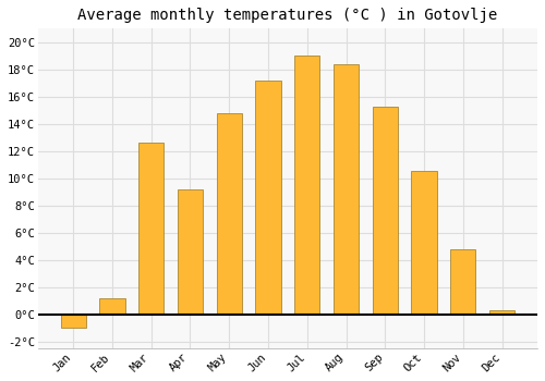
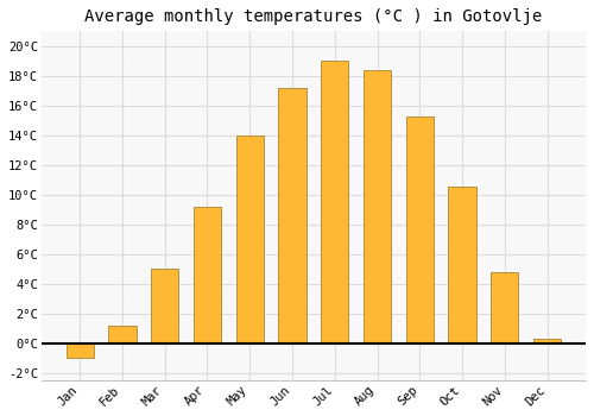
Mar: 12.6°C -> 5.0°C
May: 14.8°C -> 14.0°C
